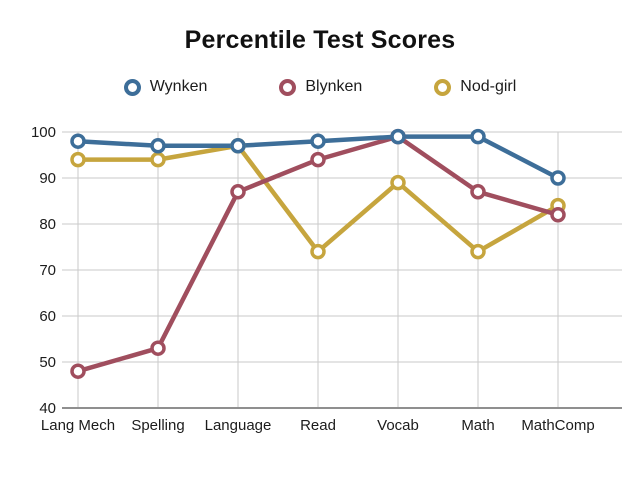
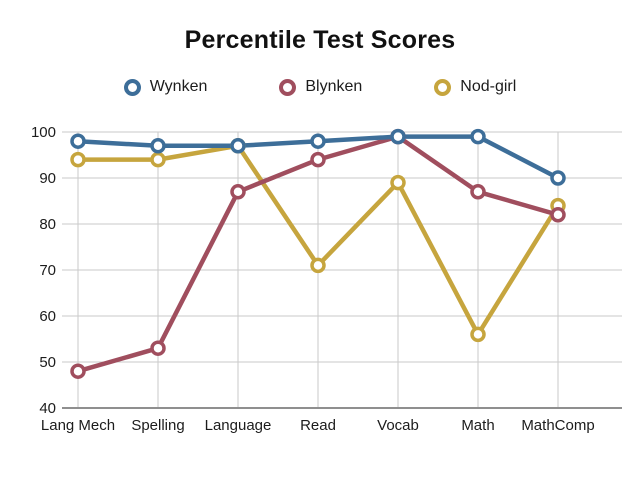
Nod-girl/Read: 74 -> 71
Nod-girl/Math: 74 -> 56
